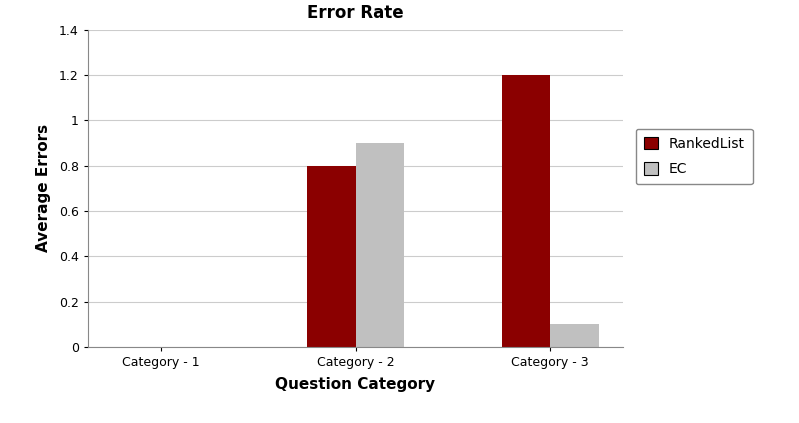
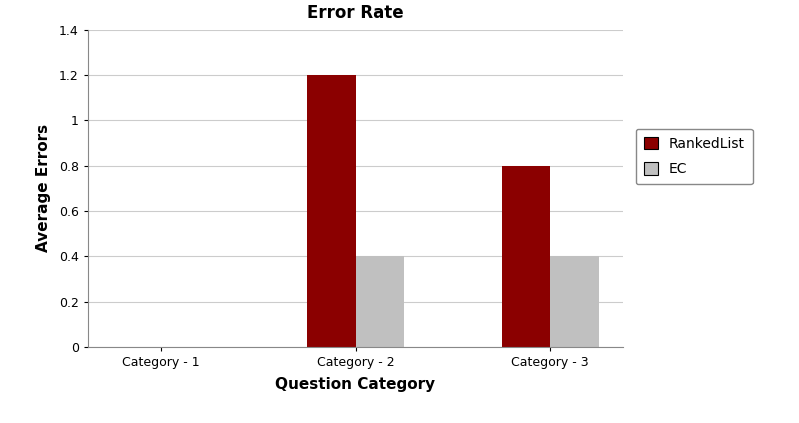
RankedList/Category - 2: 0.8 -> 1.2
EC/Category - 2: 0.9 -> 0.4
RankedList/Category - 3: 1.2 -> 0.8
EC/Category - 3: 0.1 -> 0.4
